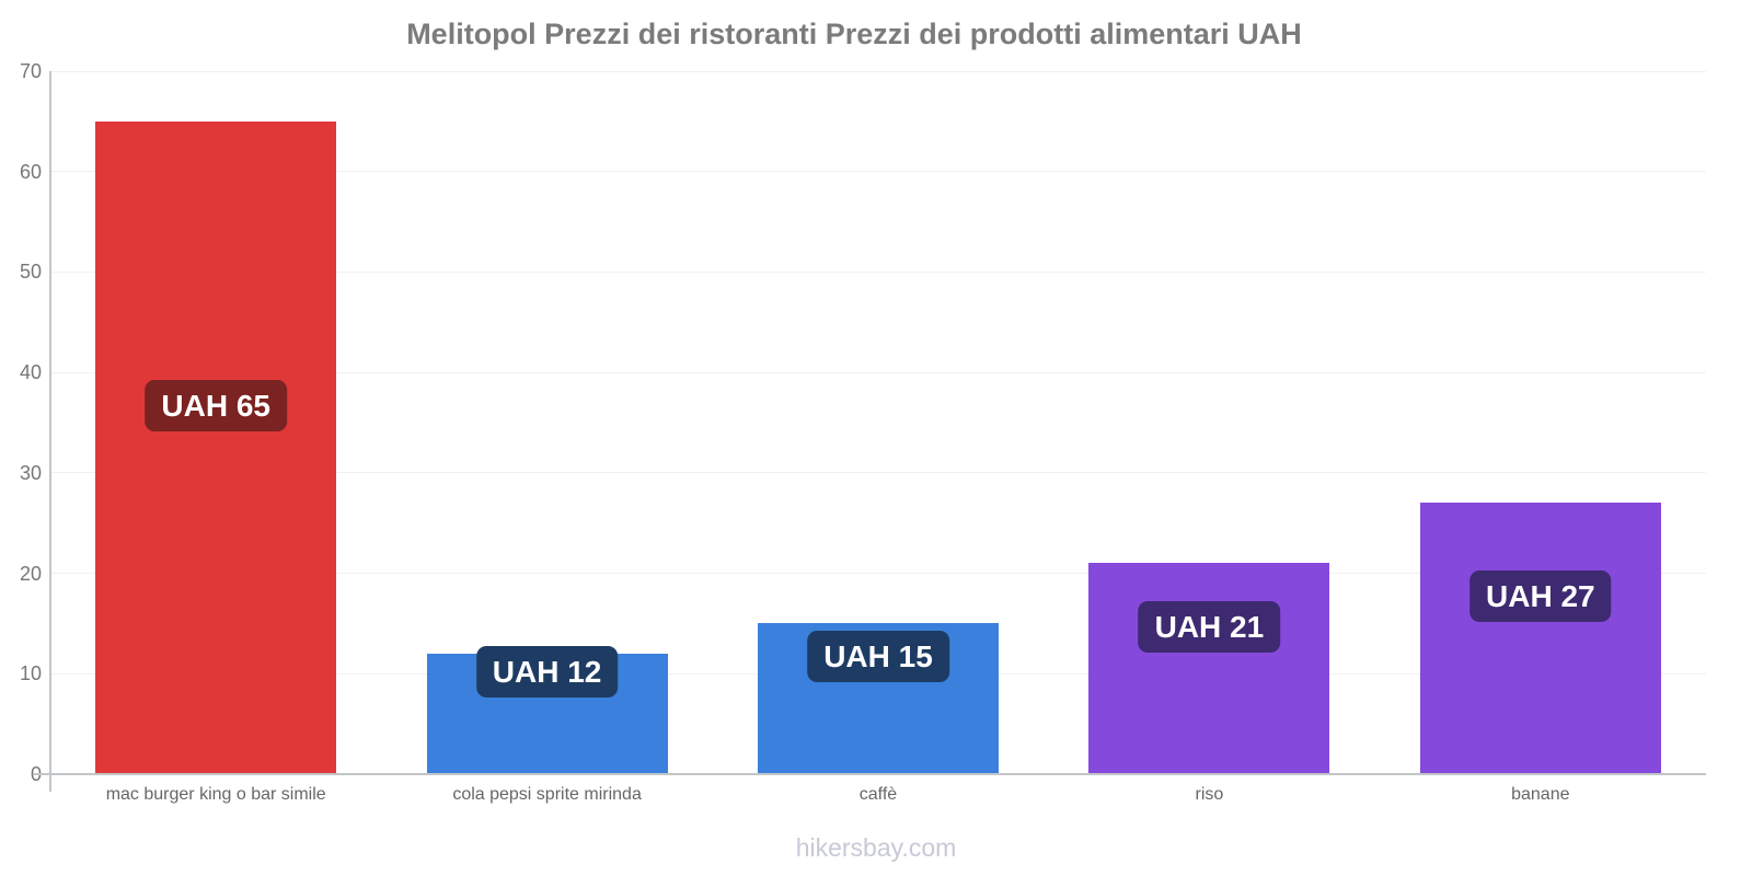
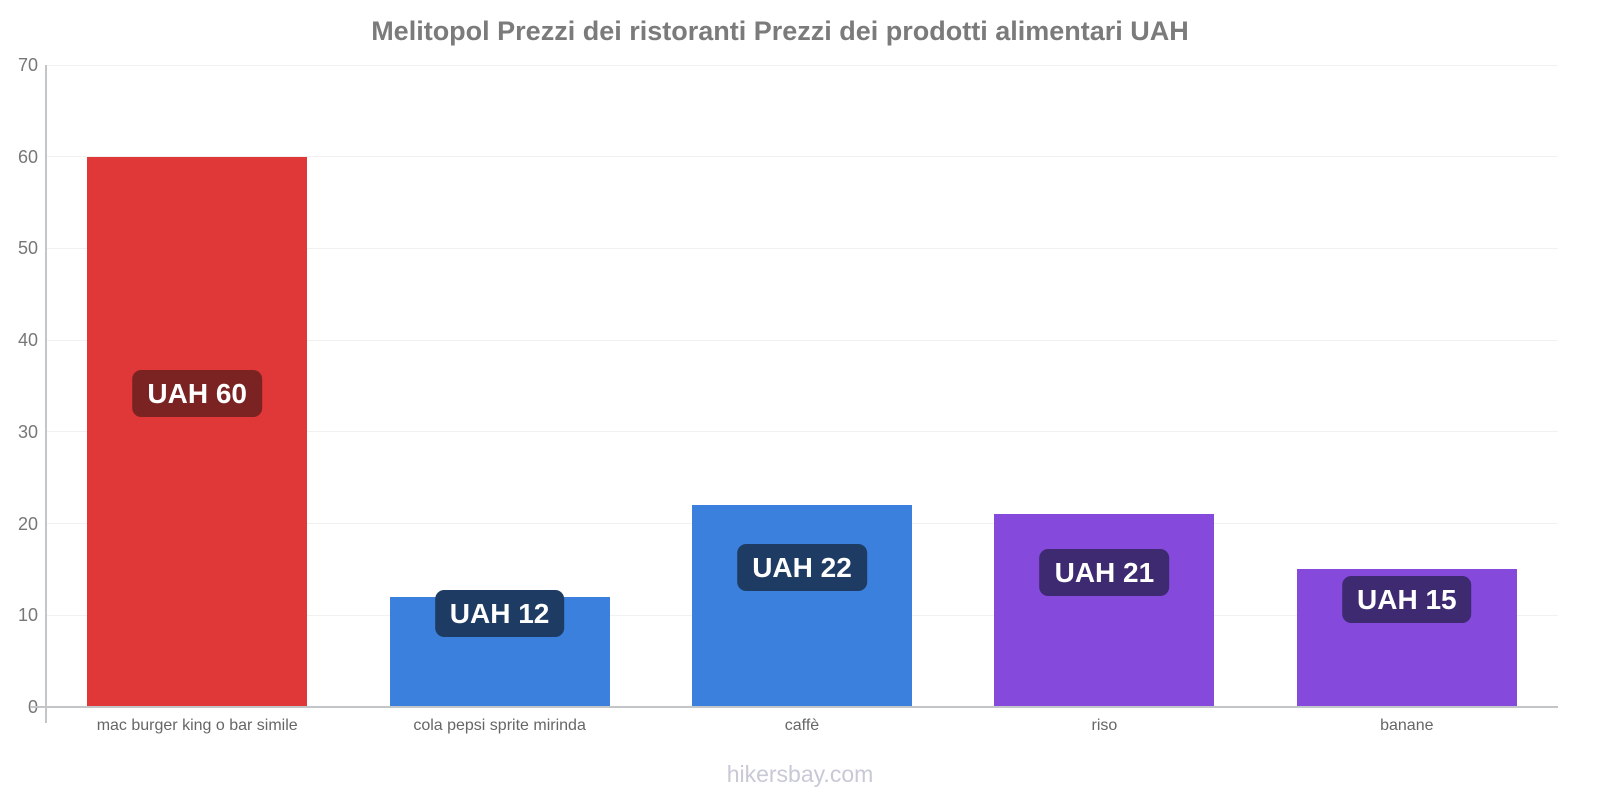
mac burger king o bar simile: 65 -> 60
caffè: 15 -> 22
banane: 27 -> 15
